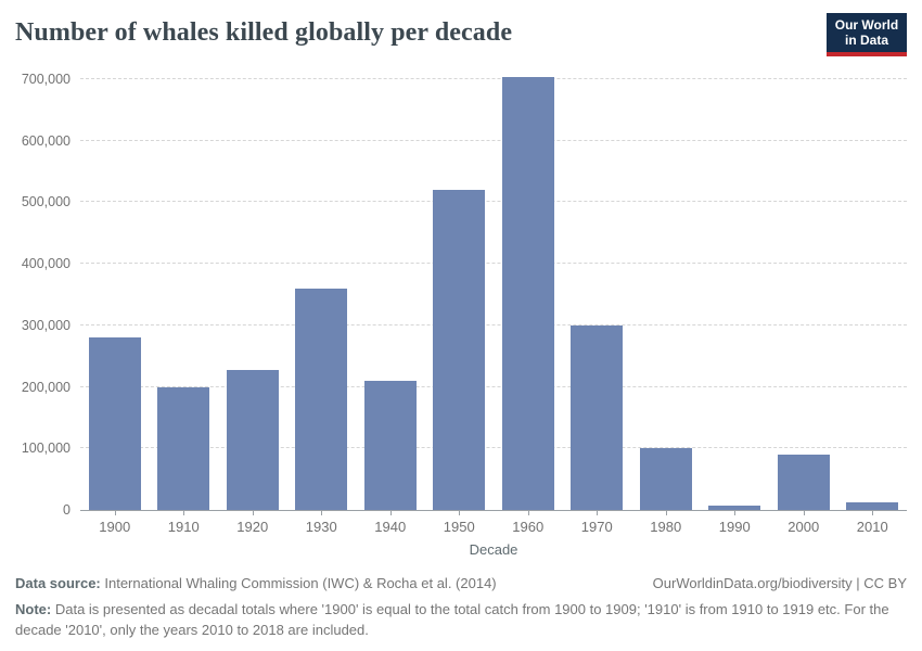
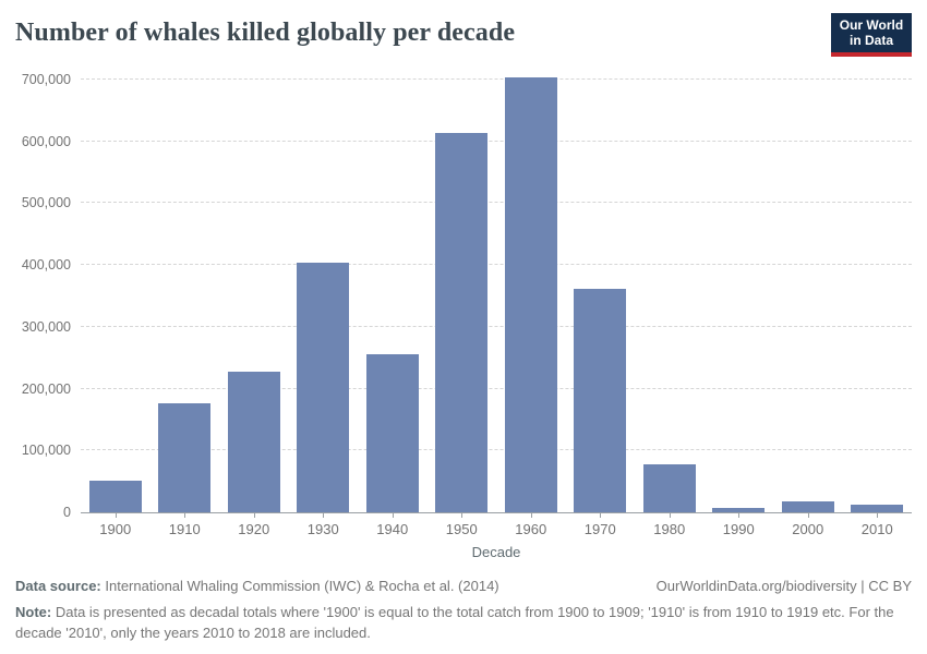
1900: 280000 -> 50000
1910: 200000 -> 180000
1930: 360000 -> 400000
1940: 210000 -> 260000
1950: 520000 -> 610000
1970: 300000 -> 360000
1980: 100000 -> 80000
2000: 90000 -> 20000
